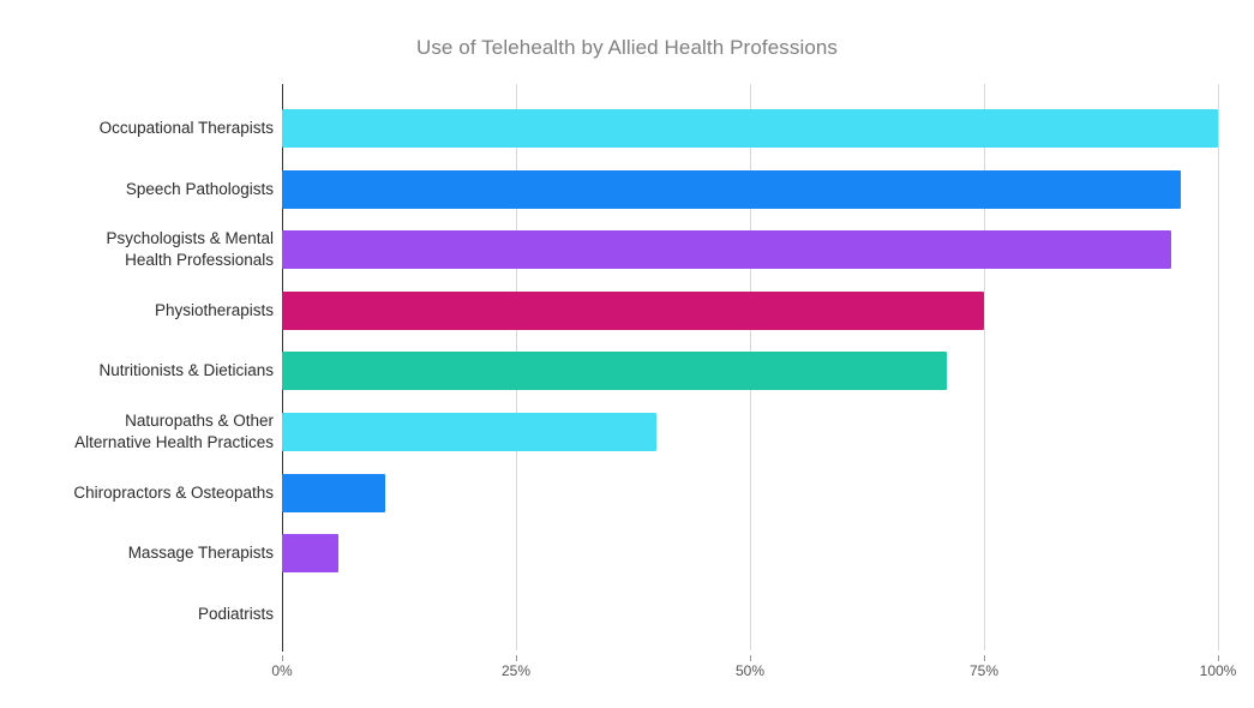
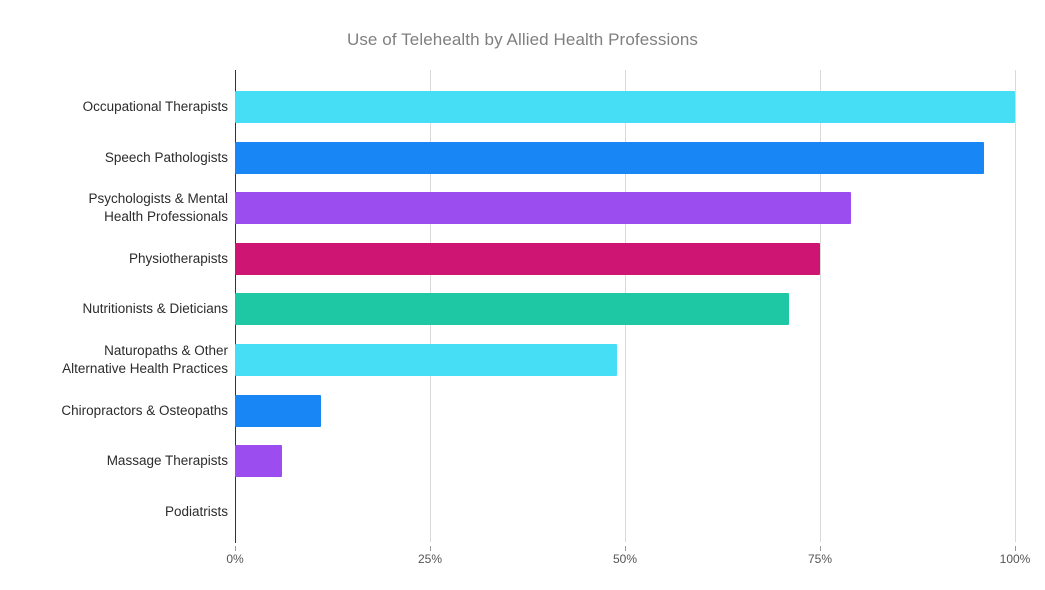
Psychologists & Mental Health Professionals: 95% -> 79%
Naturopaths & Other Alternative Health Practices: 40% -> 49%
